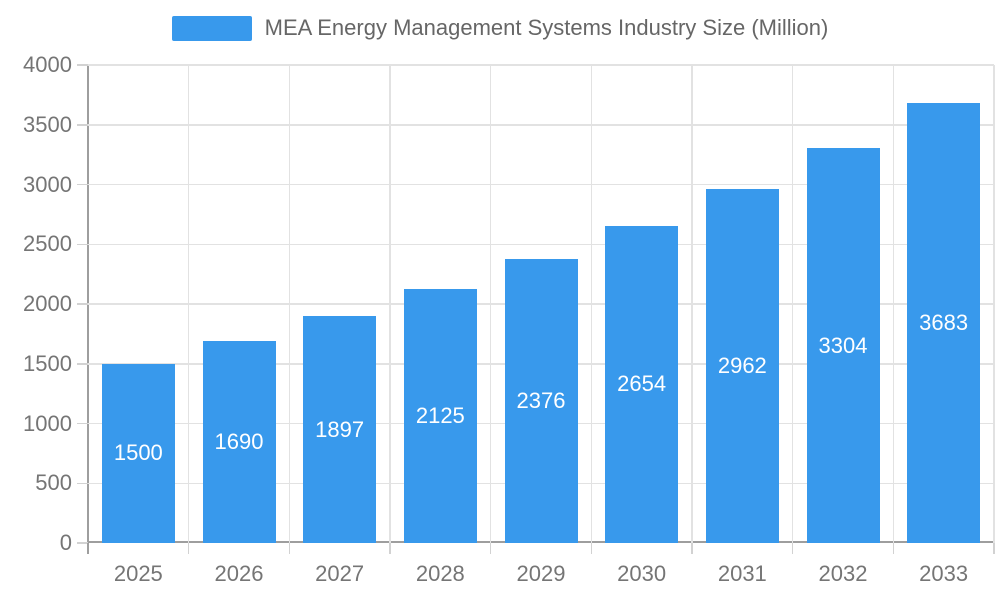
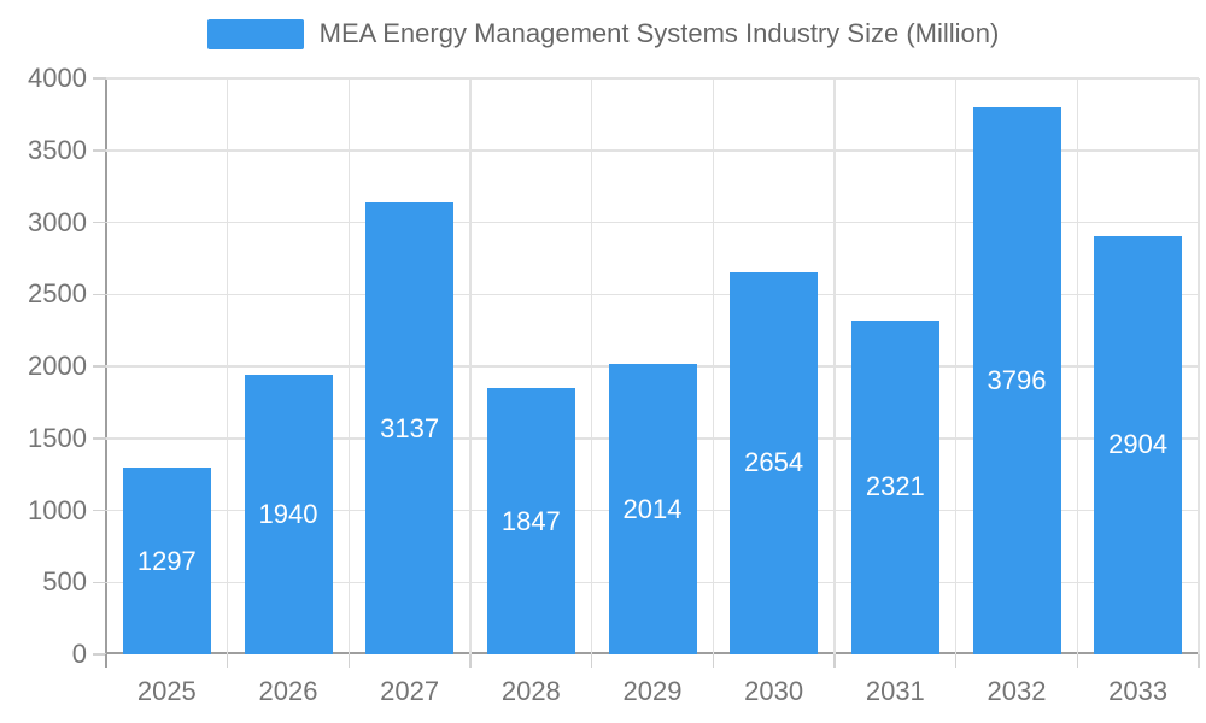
2025: 1500 -> 1297
2026: 1690 -> 1940
2027: 1897 -> 3137
2028: 2125 -> 1847
2029: 2376 -> 2014
2031: 2962 -> 2321
2032: 3304 -> 3796
2033: 3683 -> 2904
